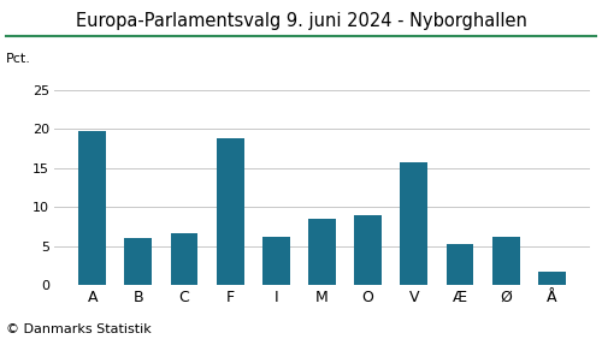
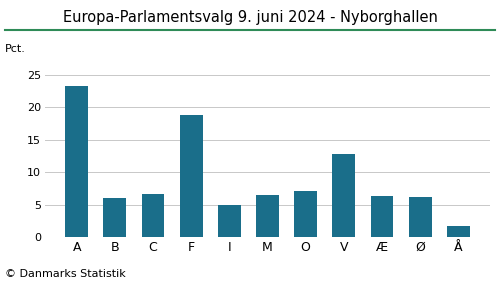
A: 19.8 -> 23.3
I: 6.2 -> 5.0
M: 8.4 -> 6.4
O: 9.0 -> 7.1
V: 15.8 -> 12.8
Æ: 5.2 -> 6.3
